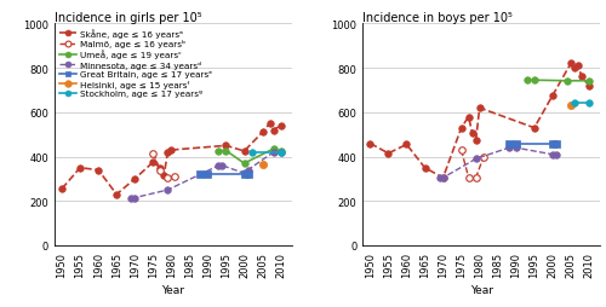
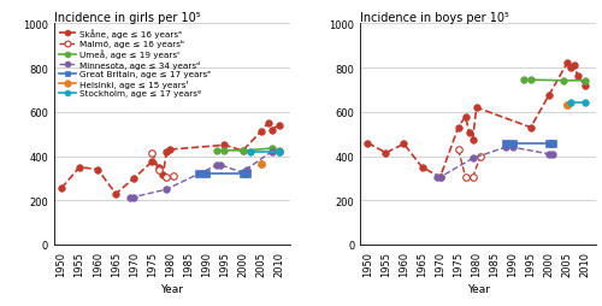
Incidence in girls per 10⁵/Umeå, age ≤ 19 yearsᶜ/2000: 370 -> 420
